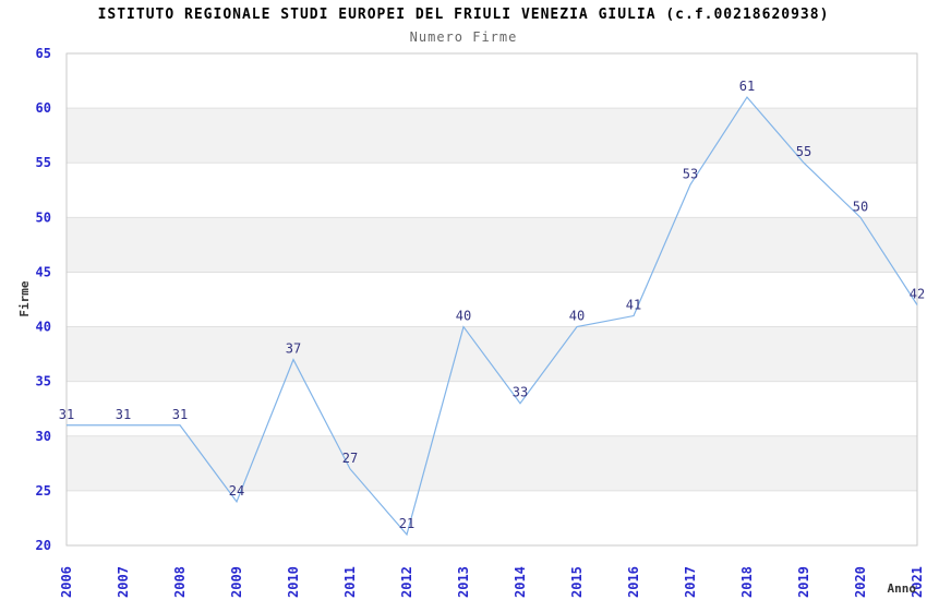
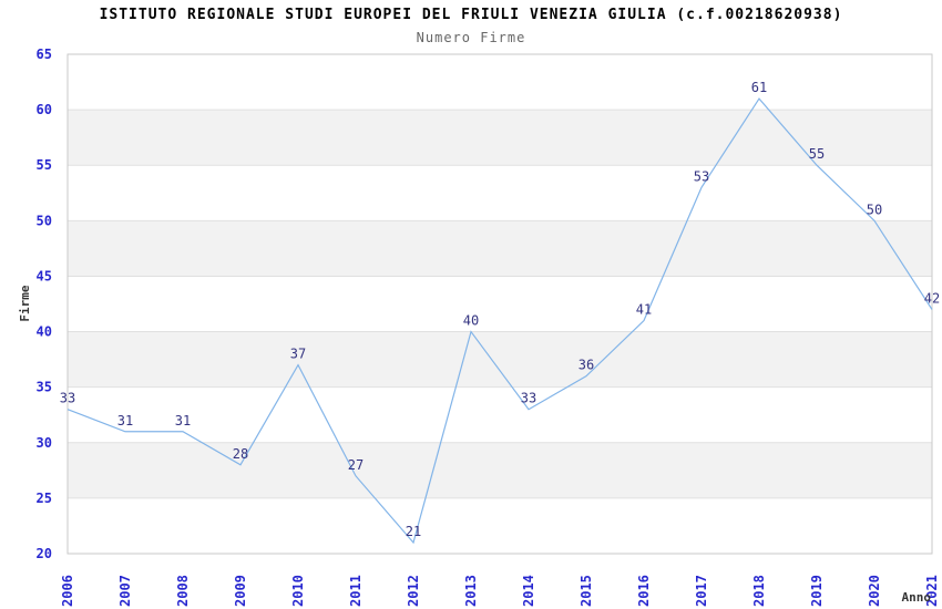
2006: 31 -> 33
2009: 24 -> 28
2015: 40 -> 36
